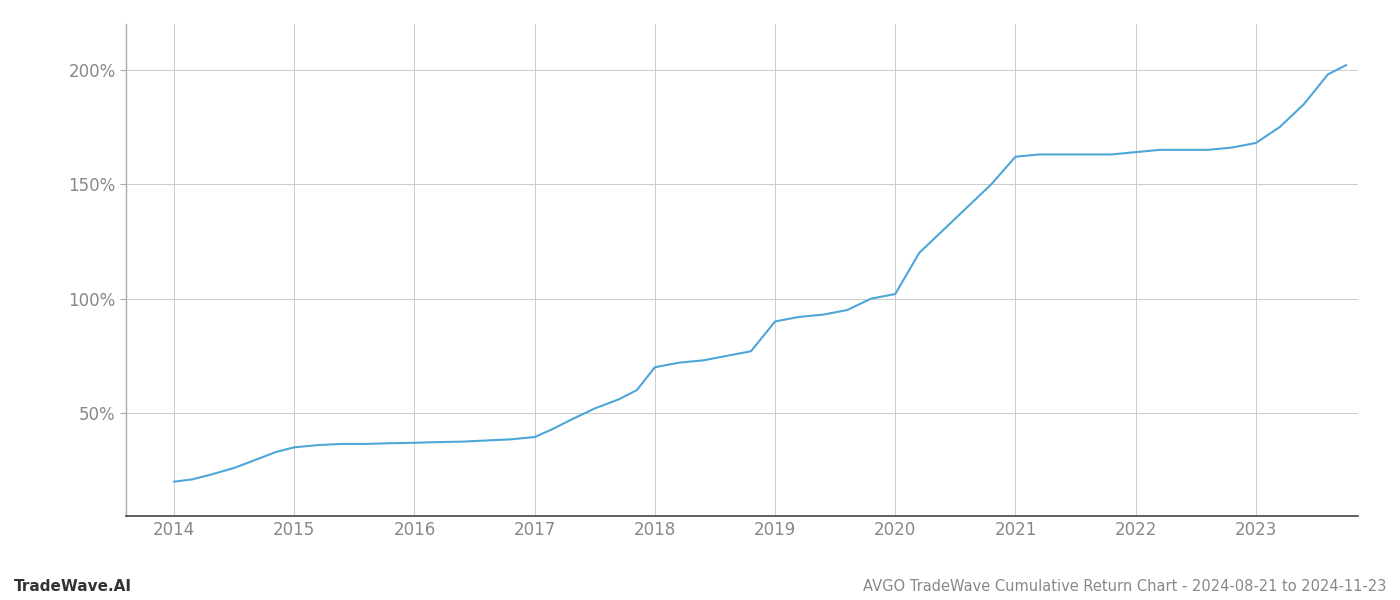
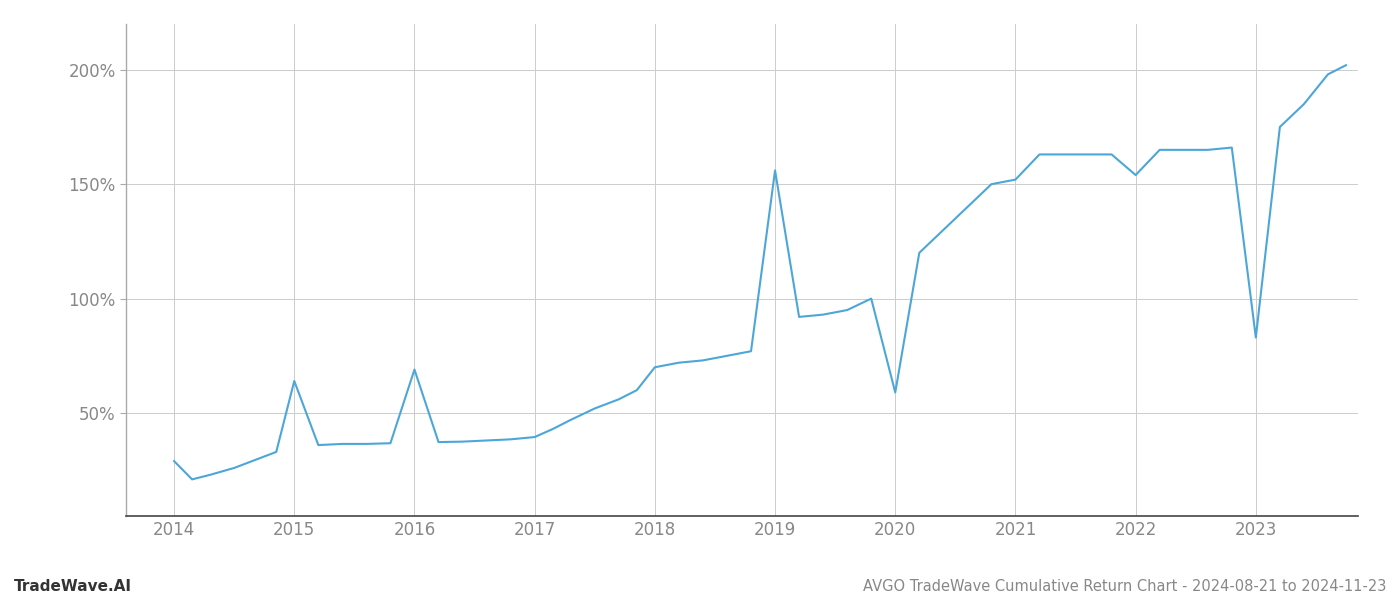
2014: 20.0% -> 29.0%
2015: 35.0% -> 64.0%
2016: 37.0% -> 69.0%
2019: 90.0% -> 156.0%
2020: 102.0% -> 59.0%
2021: 162.0% -> 152.0%
2022: 164.0% -> 154.0%
2023: 168.0% -> 83.0%
